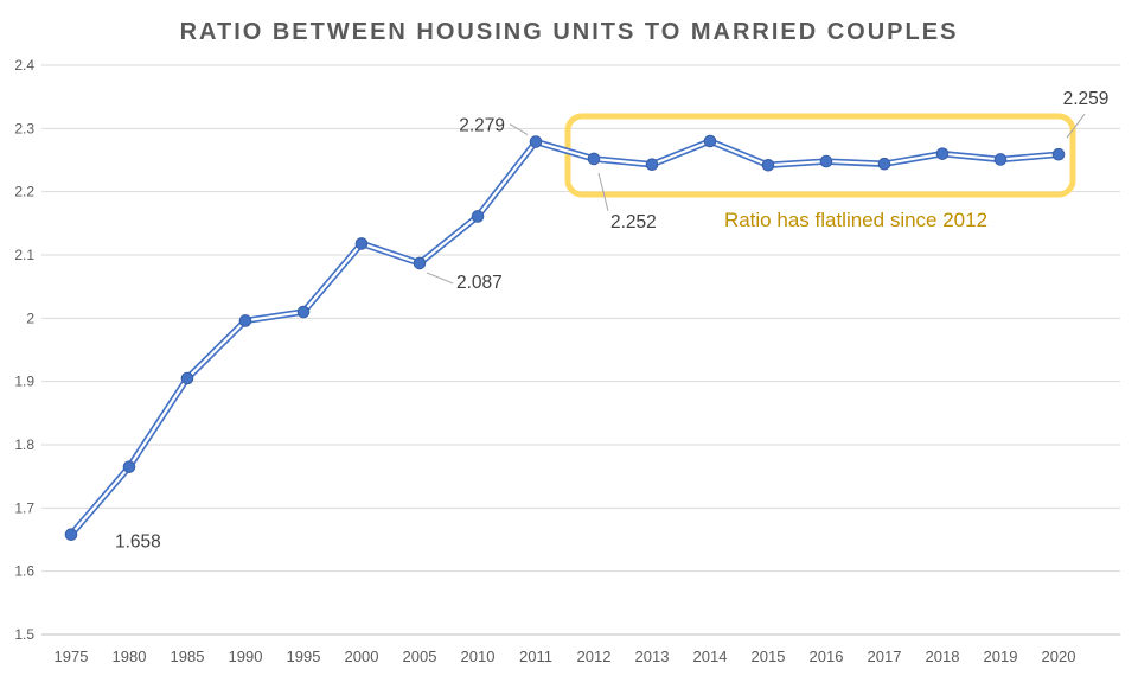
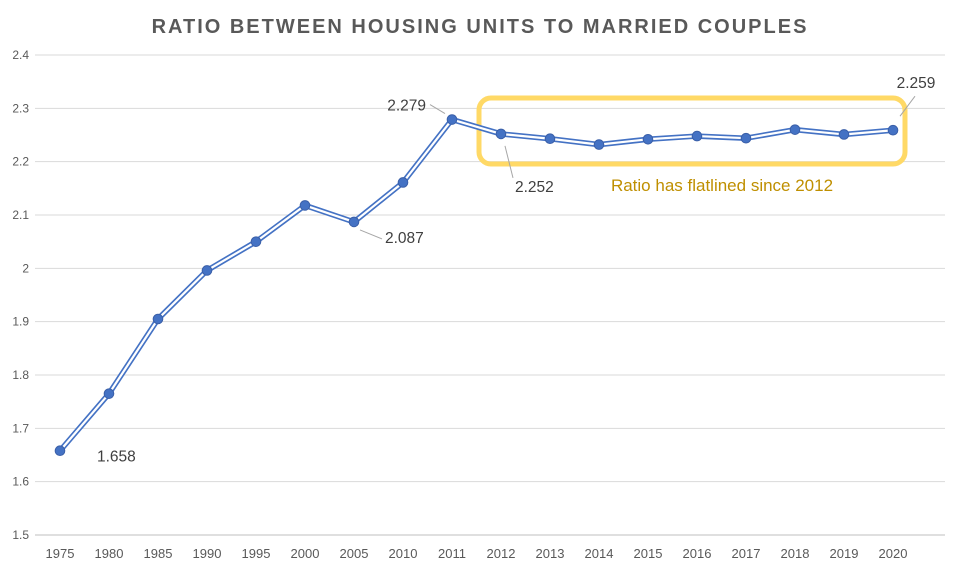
1995: 2.01 -> 2.05
2014: 2.28 -> 2.23
